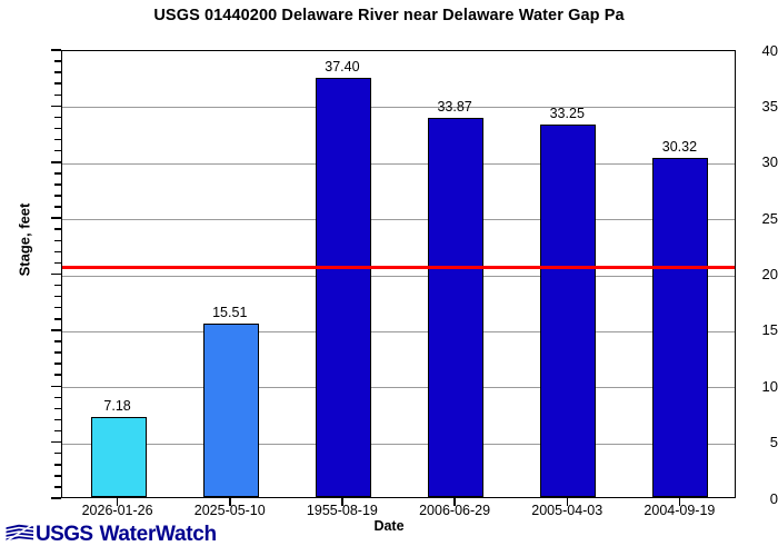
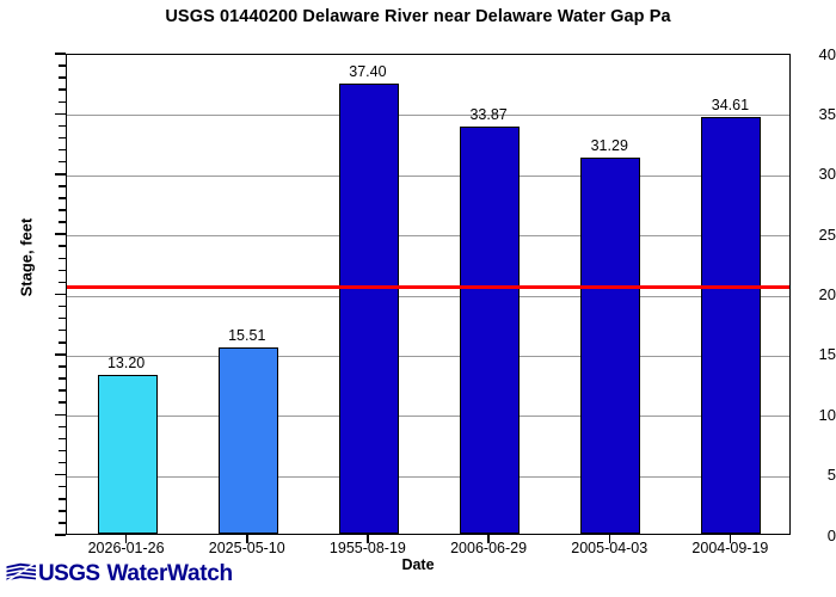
2026-01-26: 7.18 -> 13.20
2005-04-03: 33.25 -> 31.29
2004-09-19: 30.32 -> 34.61
